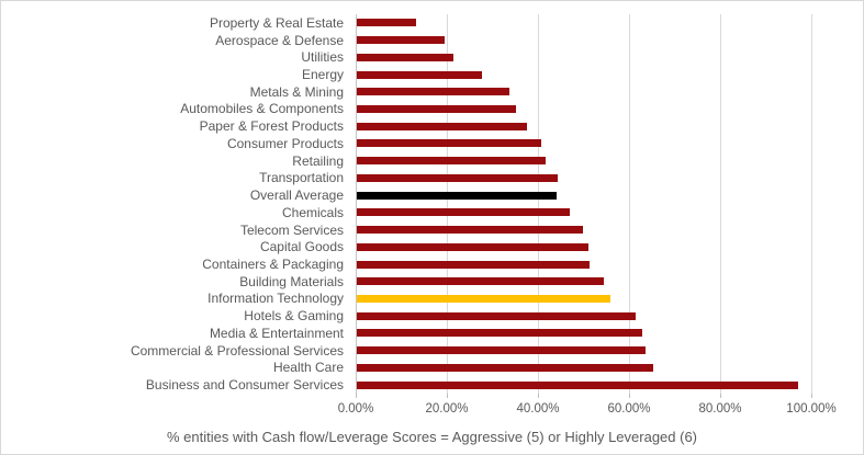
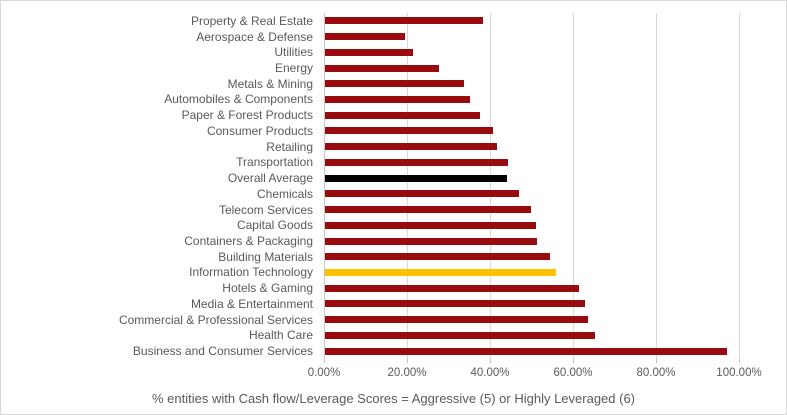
Property & Real Estate: 13% -> 38%
